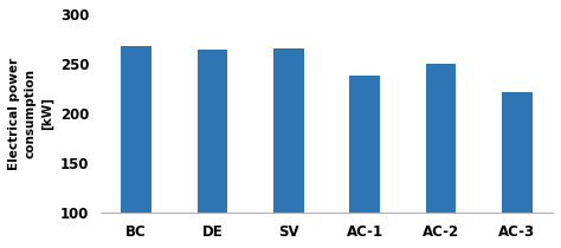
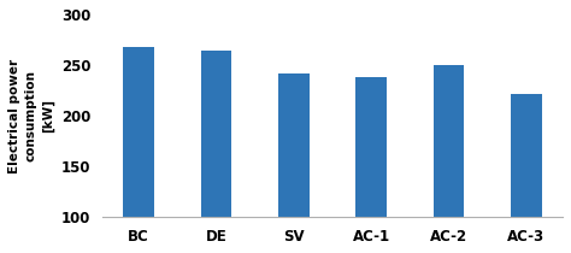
SV: 266 -> 242
